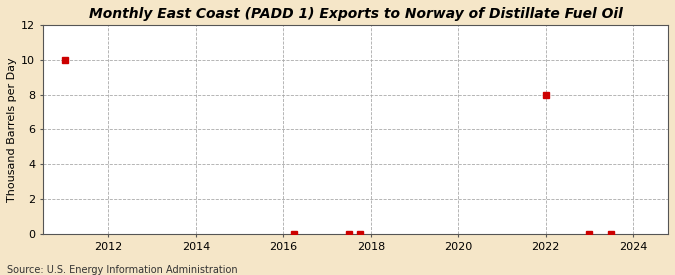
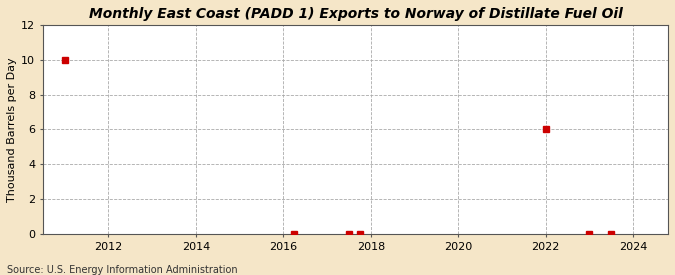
2022: 8 -> 6
